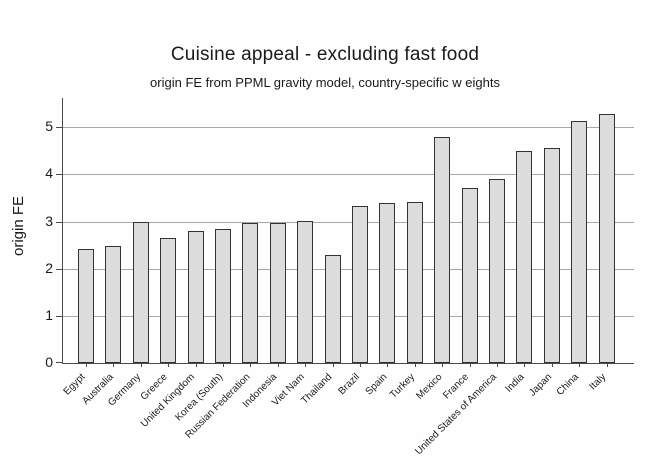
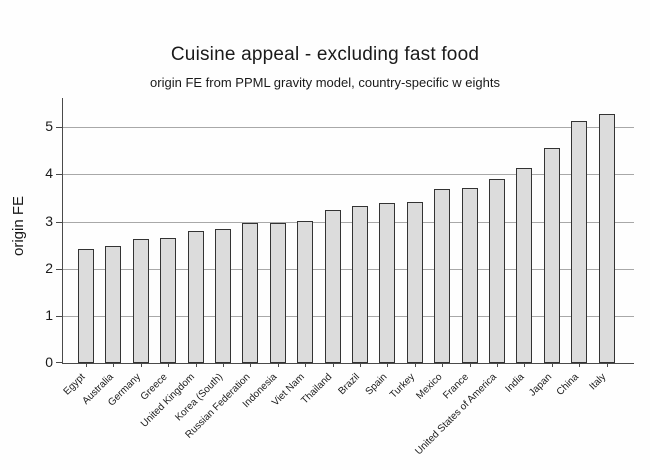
Germany: 3.0 -> 2.6
Thailand: 2.3 -> 3.2
Mexico: 4.8 -> 3.7
India: 4.5 -> 4.1
